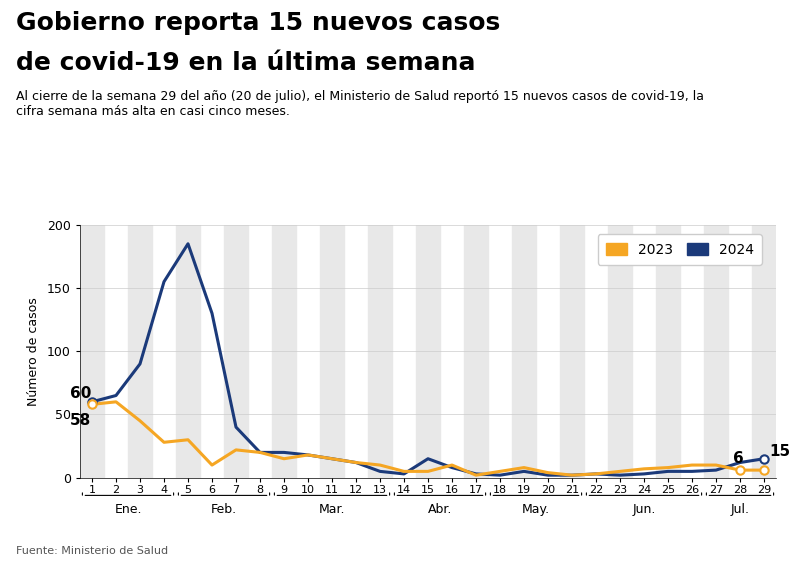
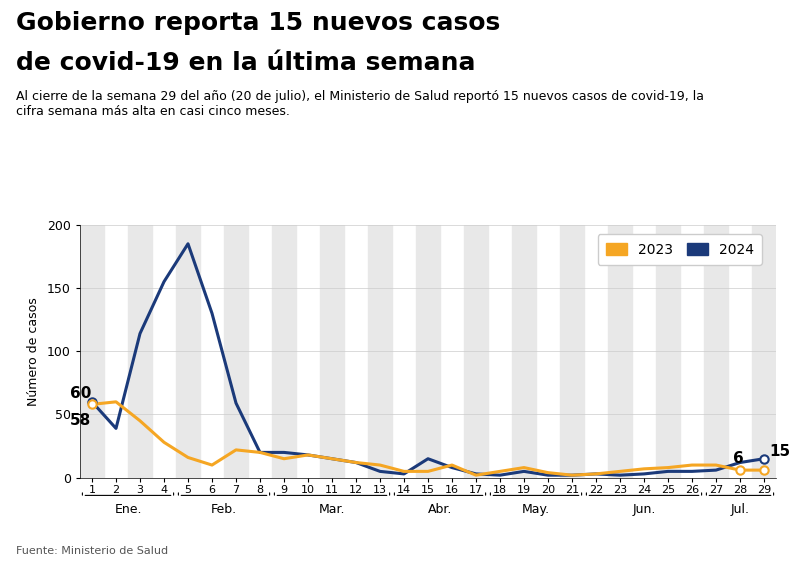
2024/2: 65 -> 39
2024/3: 90 -> 114
2023/5: 30 -> 16
2024/7: 40 -> 59
